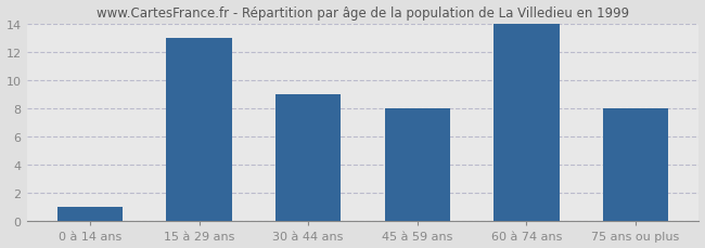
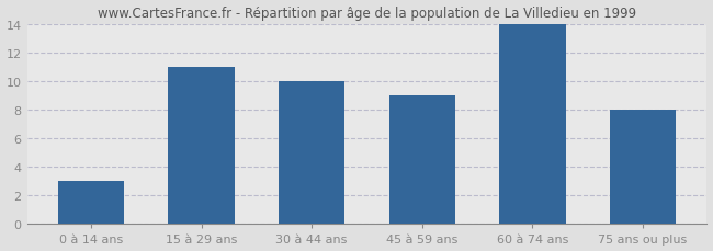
0 à 14 ans: 1 -> 3
15 à 29 ans: 13 -> 11
30 à 44 ans: 9 -> 10
45 à 59 ans: 8 -> 9
